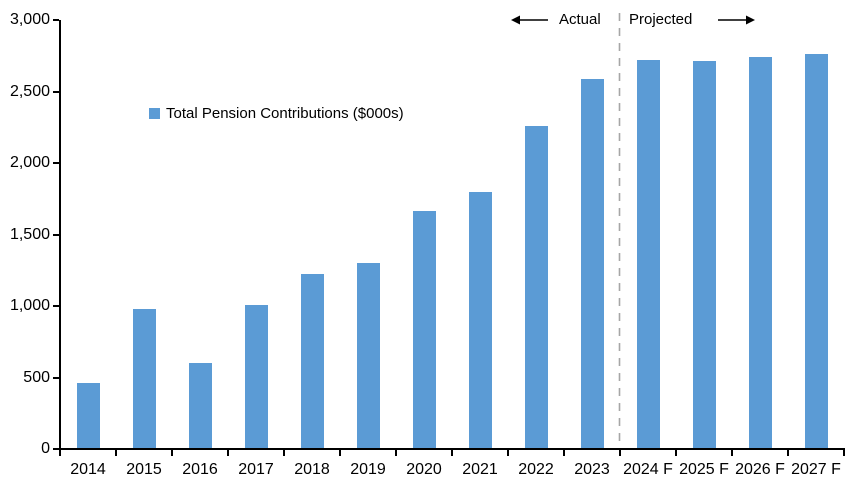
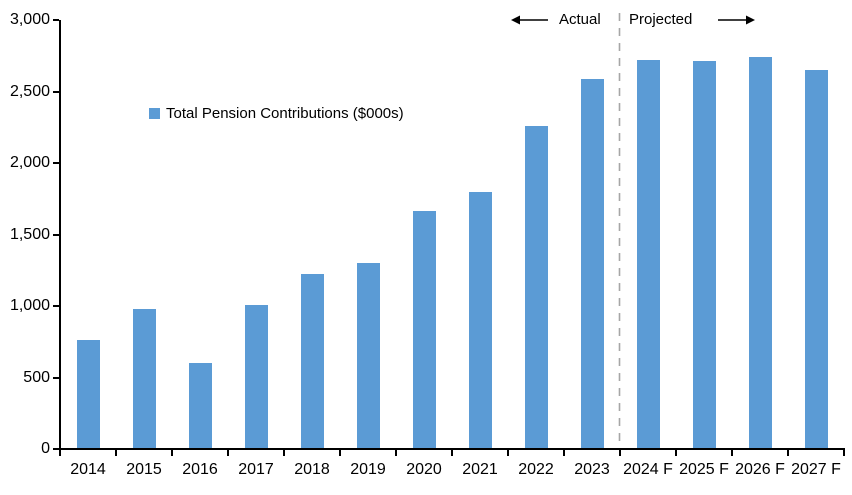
2014: 460 -> 760
2027 F: 2760 -> 2650
